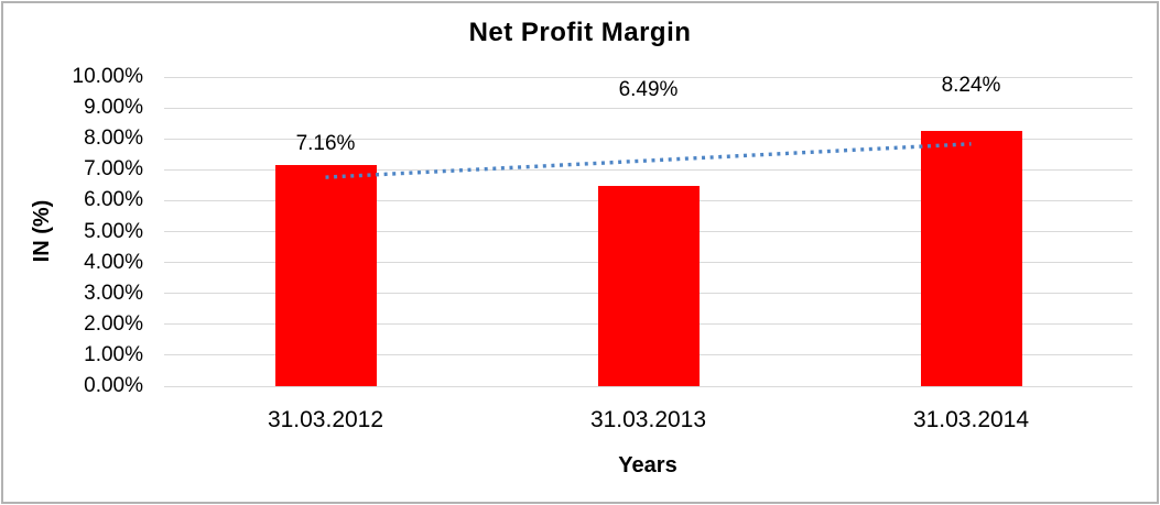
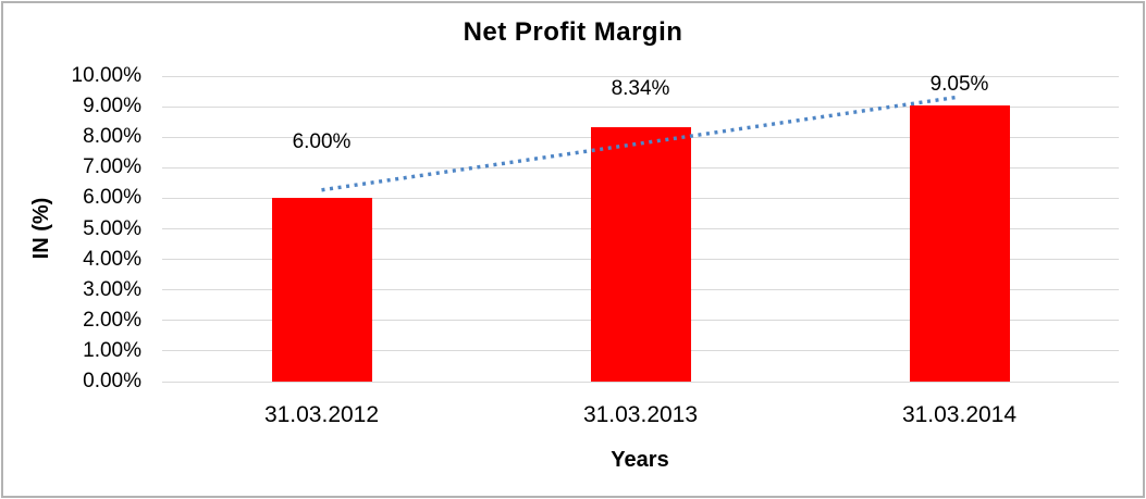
31.03.2012: 7.16% -> 6.00%
31.03.2013: 6.49% -> 8.34%
31.03.2014: 8.24% -> 9.05%
